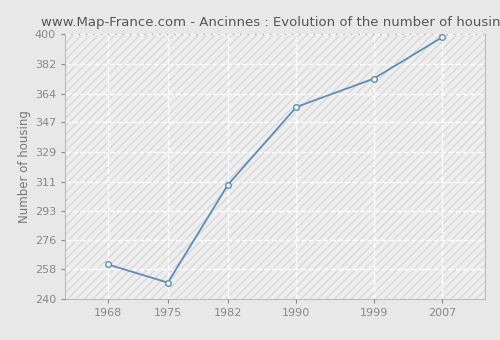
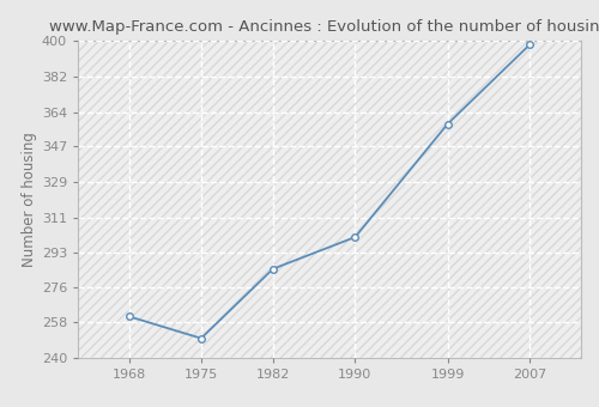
1982: 309 -> 285
1990: 356 -> 301
1999: 373 -> 358
